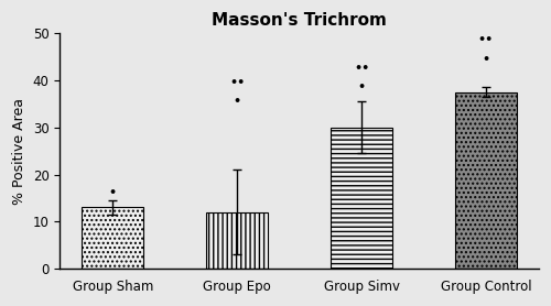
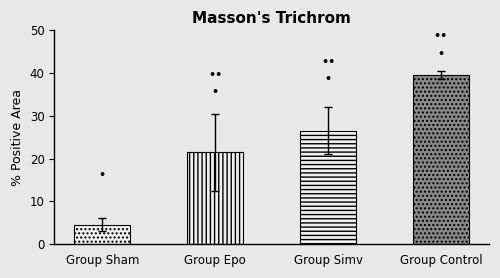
Group Sham: 13.0 -> 4.5
Group Epo: 12.0 -> 21.5
Group Simv: 30.0 -> 26.5
Group Control: 37.5 -> 39.5
